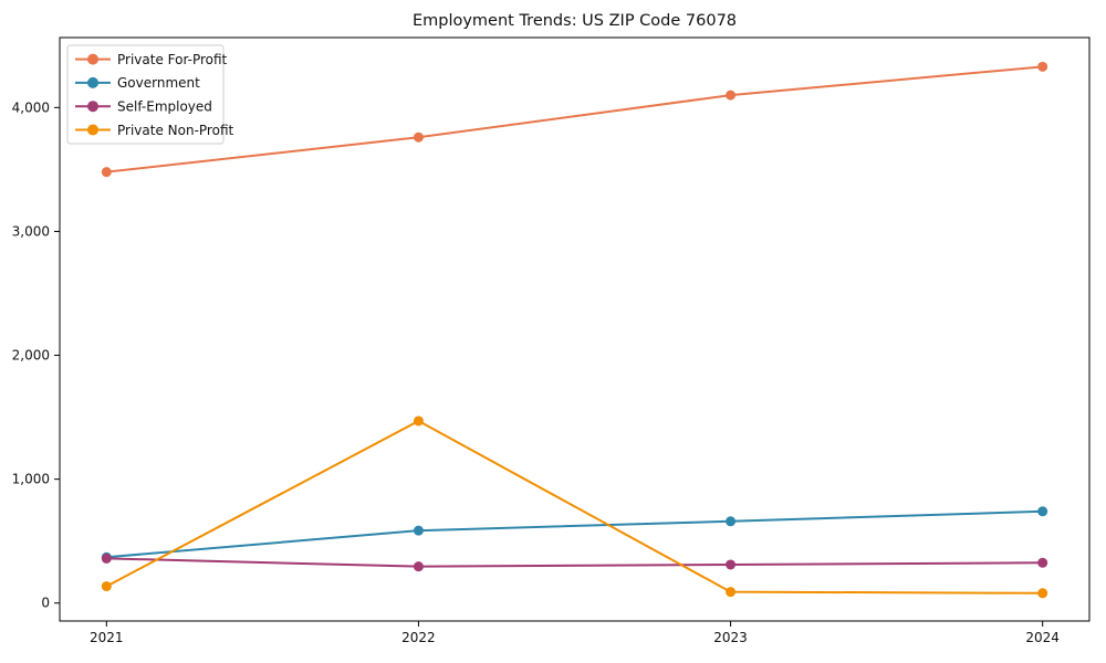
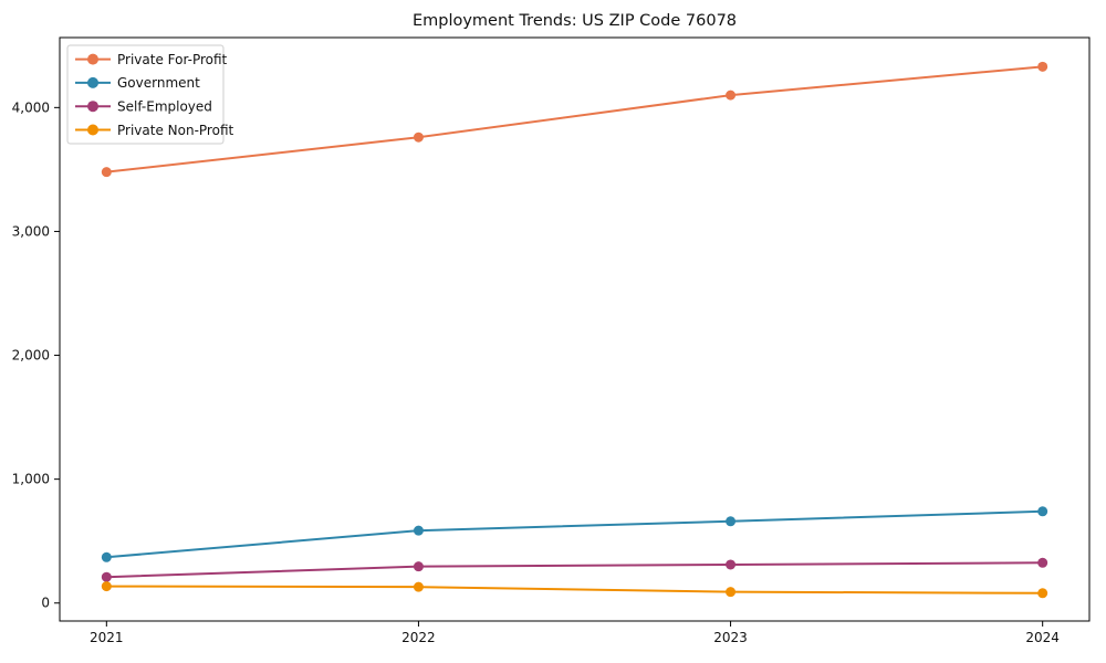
Self-Employed/2021: 360 -> 210
Private Non-Profit/2022: 1470 -> 130
